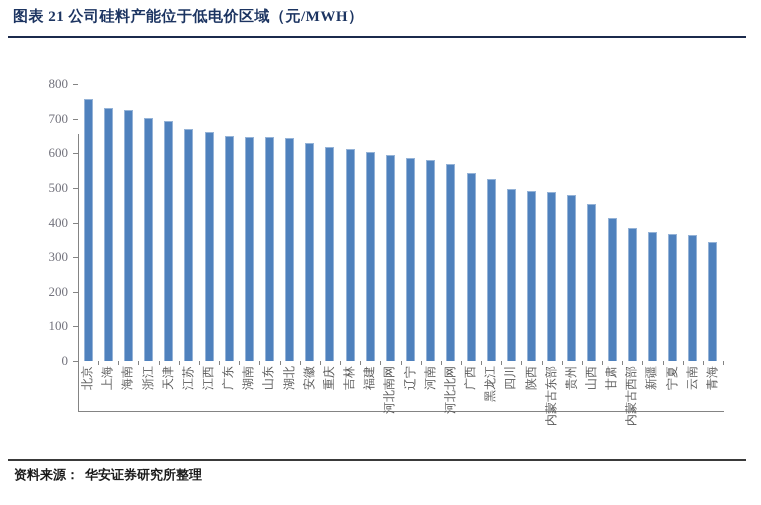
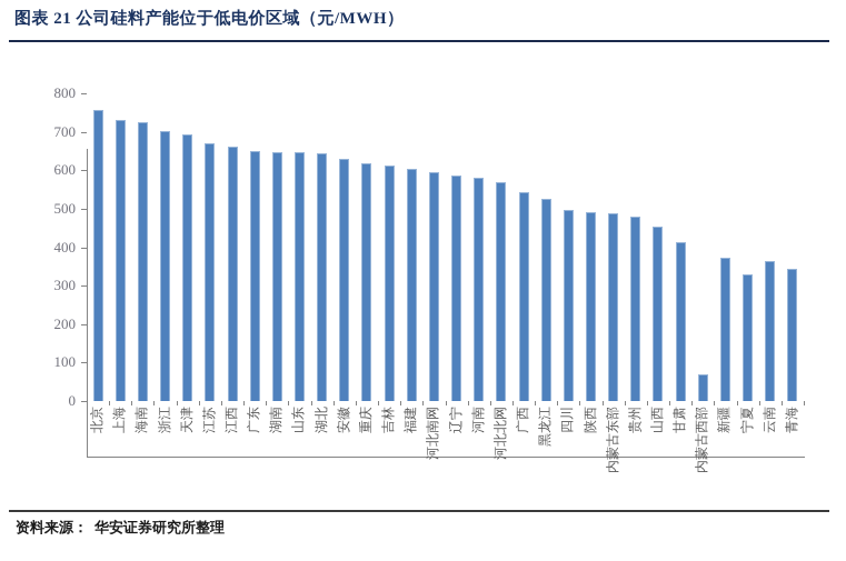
内蒙古西部: 380 -> 70
宁夏: 370 -> 330
